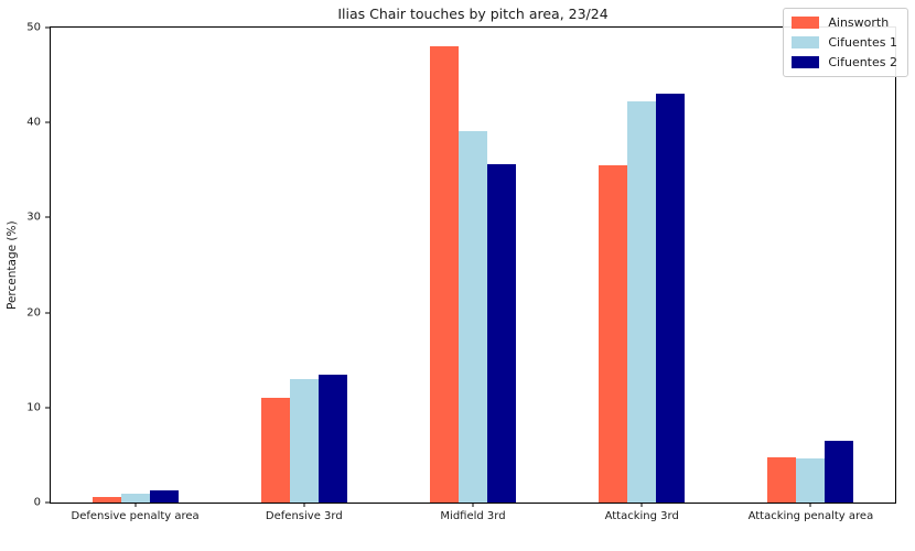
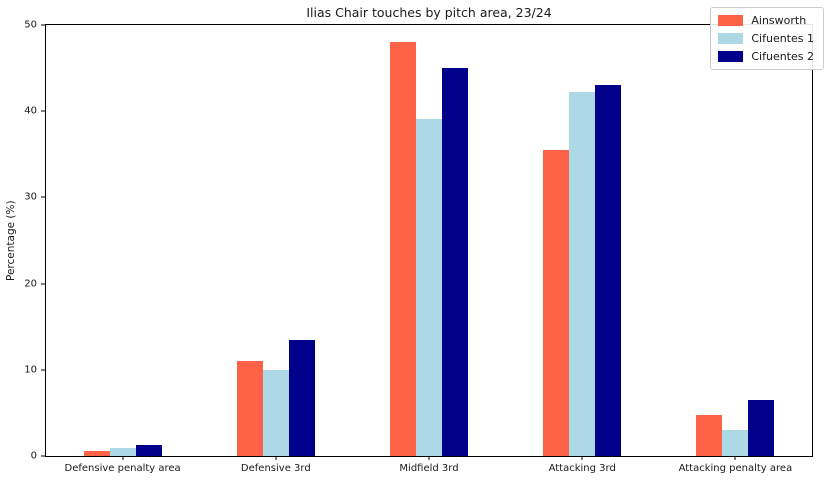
Cifuentes 1/Defensive 3rd: 13 -> 10
Cifuentes 2/Midfield 3rd: 36 -> 45
Cifuentes 1/Attacking penalty area: 5 -> 3
